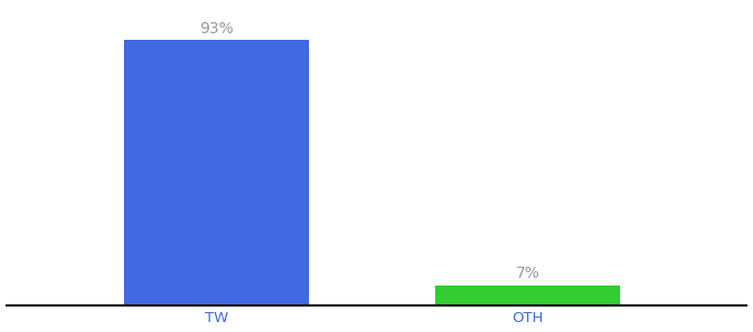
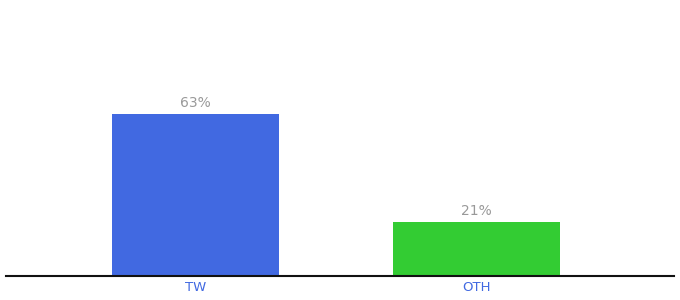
TW: 93% -> 63%
OTH: 7% -> 21%
